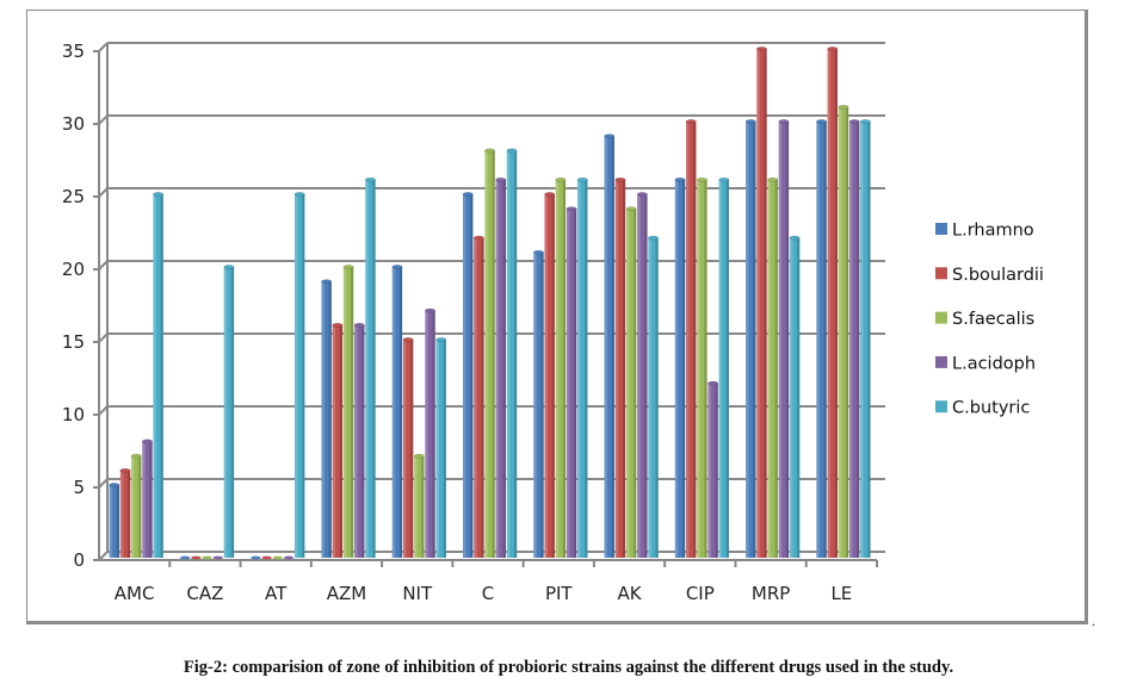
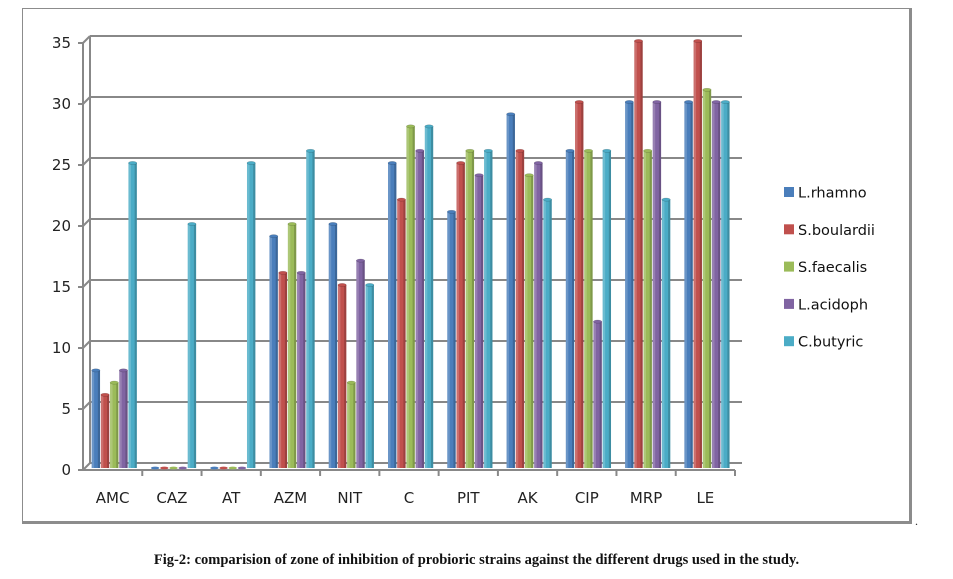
L.rhamno/AMC: 5 -> 8
